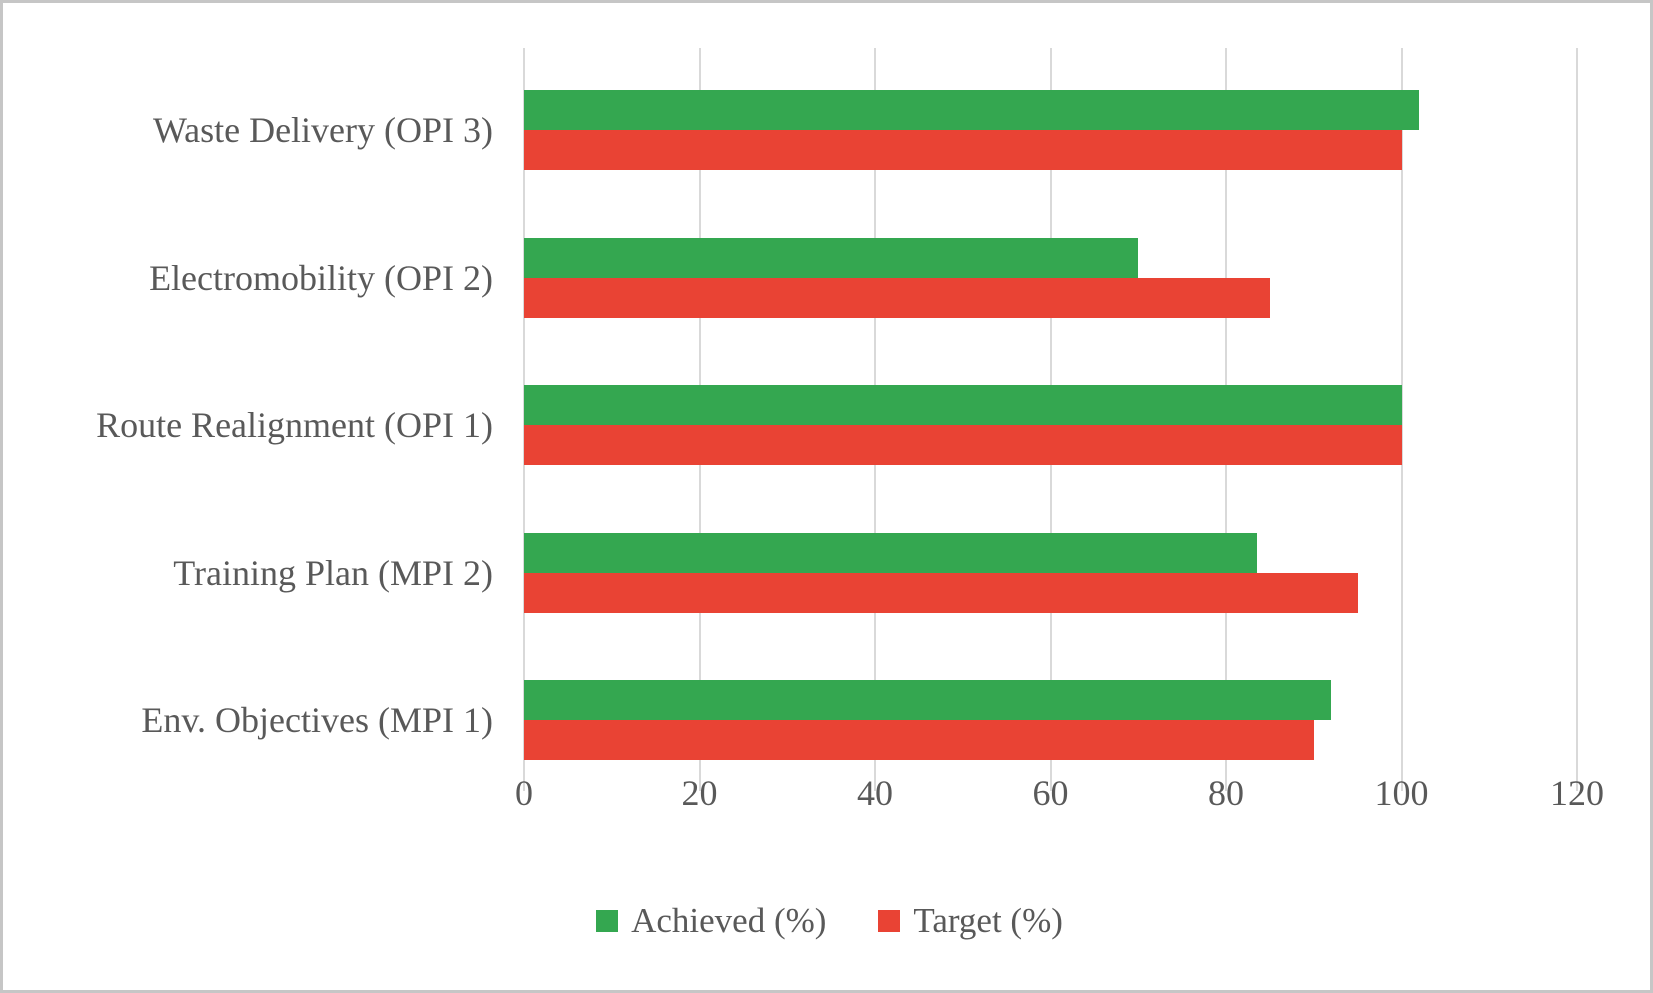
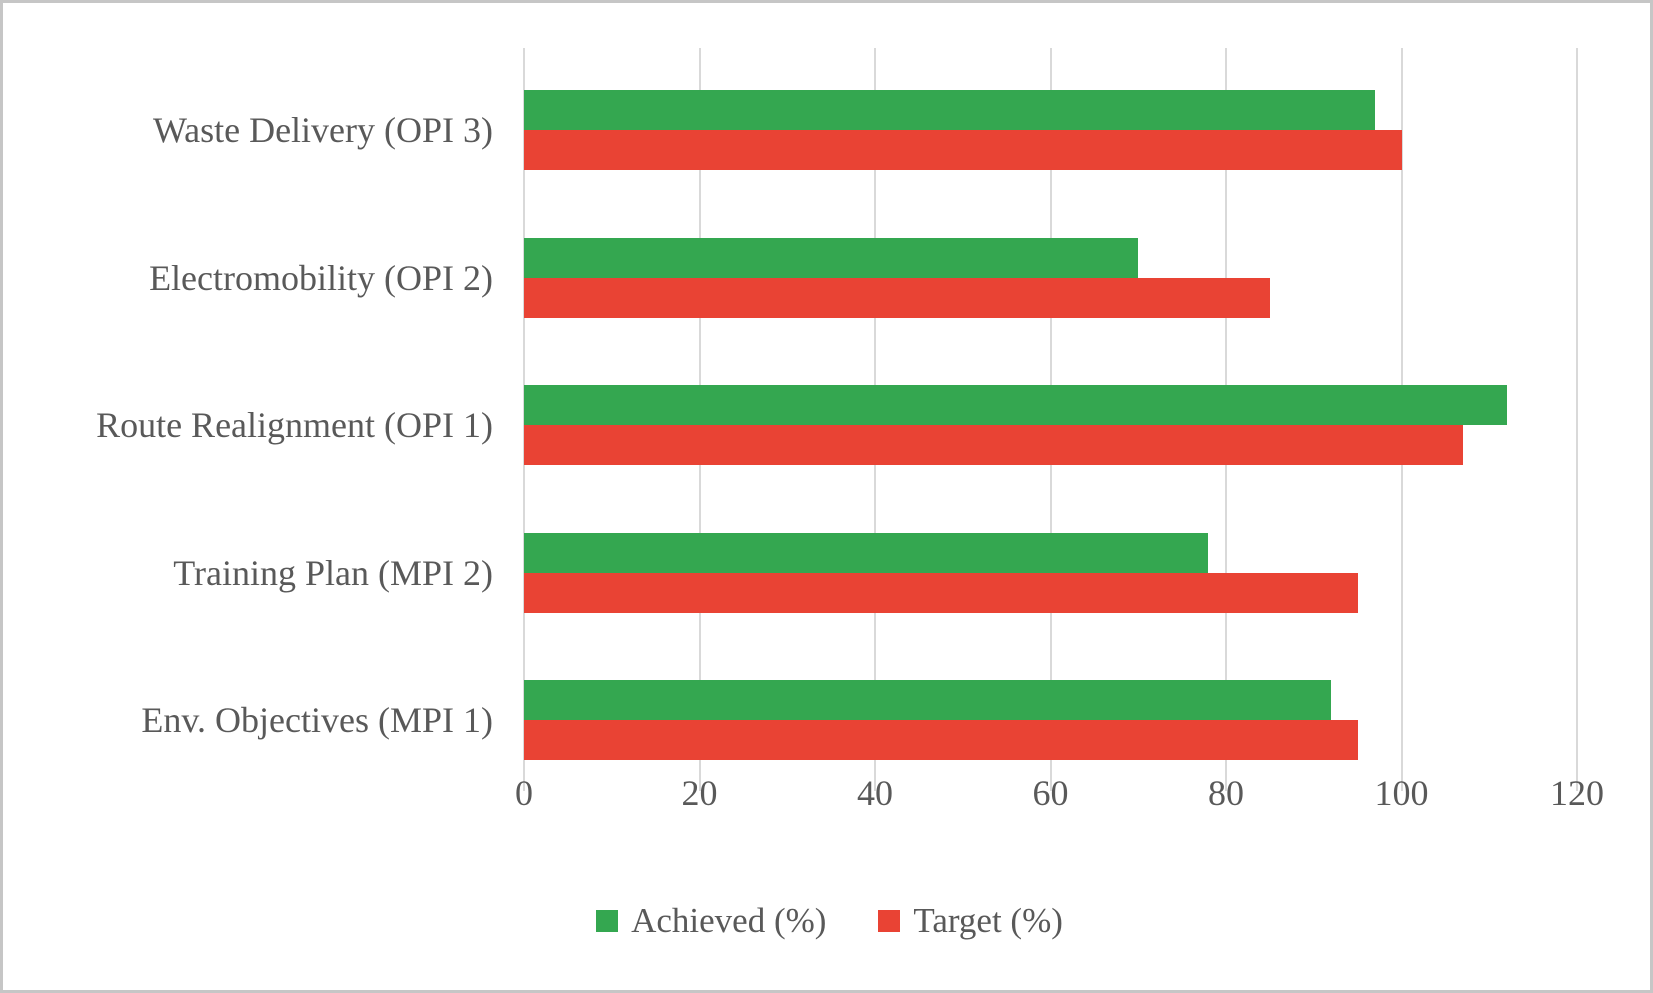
Achieved (%)/Waste Delivery (OPI 3): 102 -> 97
Achieved (%)/Route Realignment (OPI 1): 100 -> 112
Target (%)/Route Realignment (OPI 1): 100 -> 107
Achieved (%)/Training Plan (MPI 2): 84 -> 78
Target (%)/Env. Objectives (MPI 1): 90 -> 95
